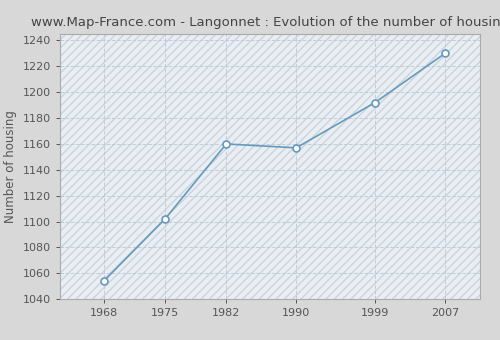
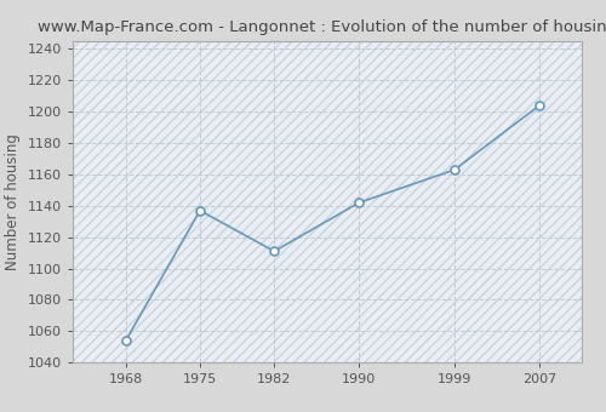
1975: 1102 -> 1137
1982: 1160 -> 1111
1990: 1157 -> 1142
1999: 1192 -> 1163
2007: 1230 -> 1204
